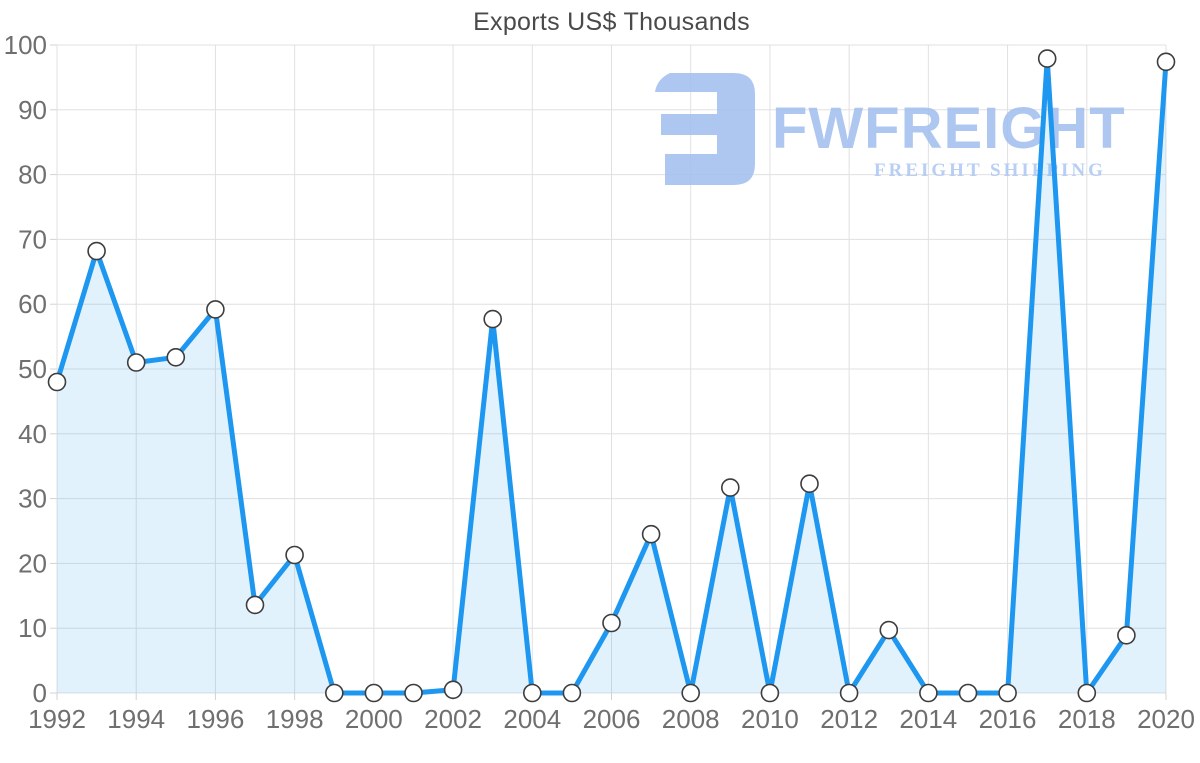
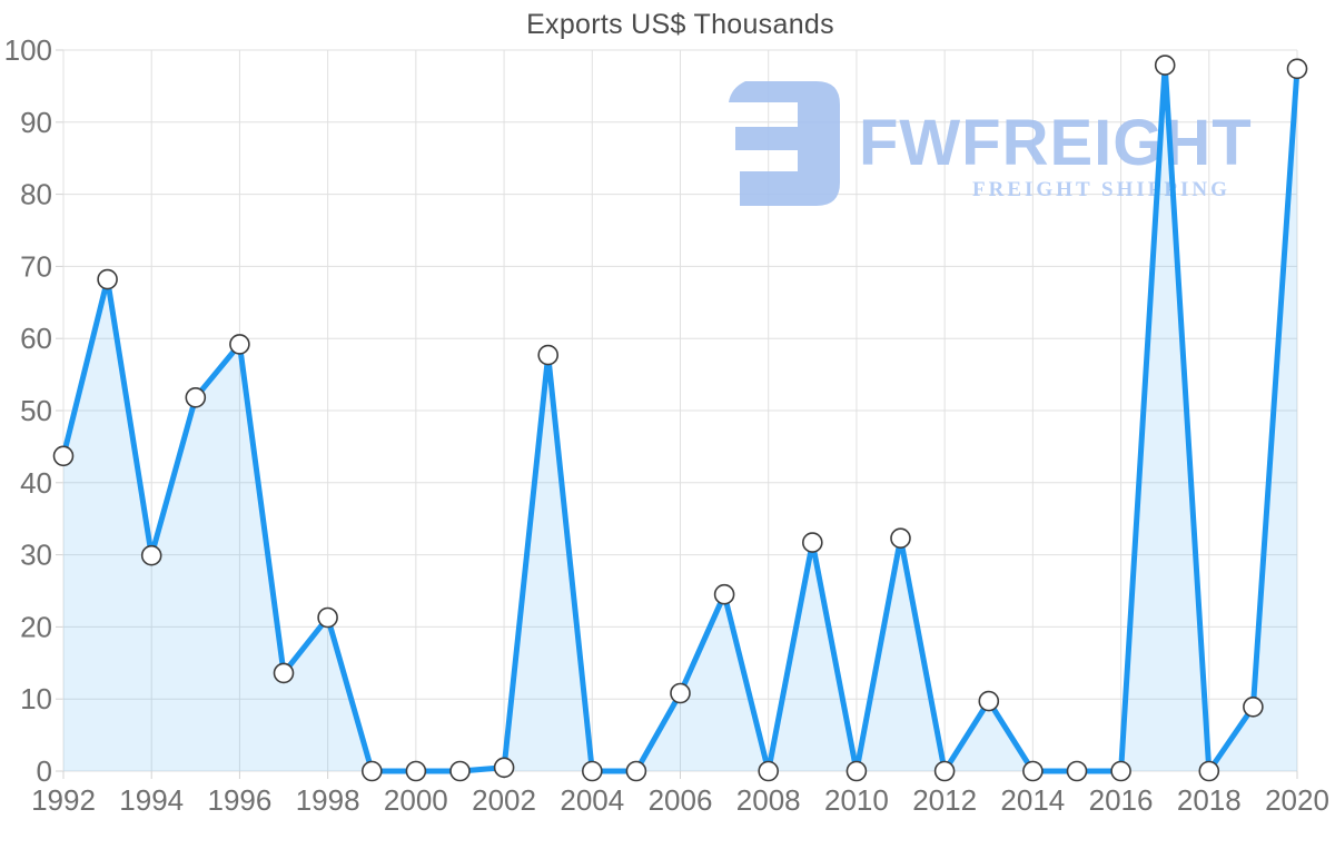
1992: 48 -> 44
1994: 51 -> 30
